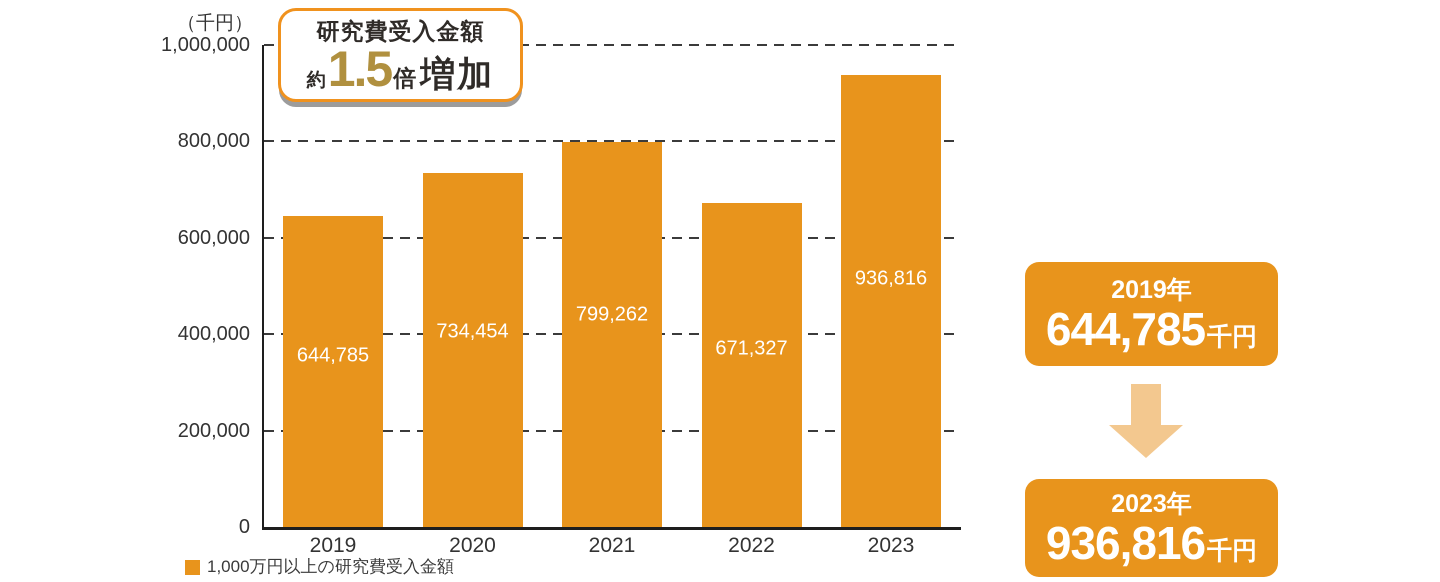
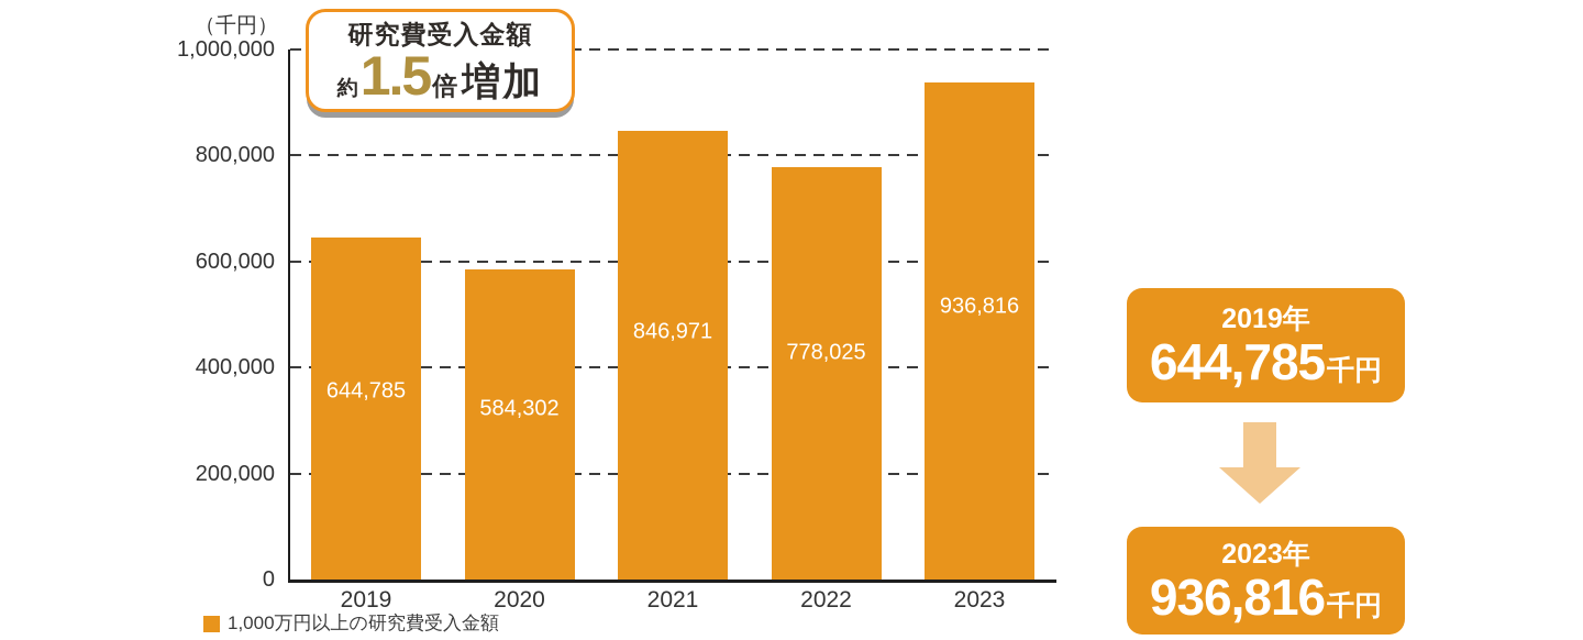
2020: 734,454 -> 584,302
2021: 799,262 -> 846,971
2022: 671,327 -> 778,025
